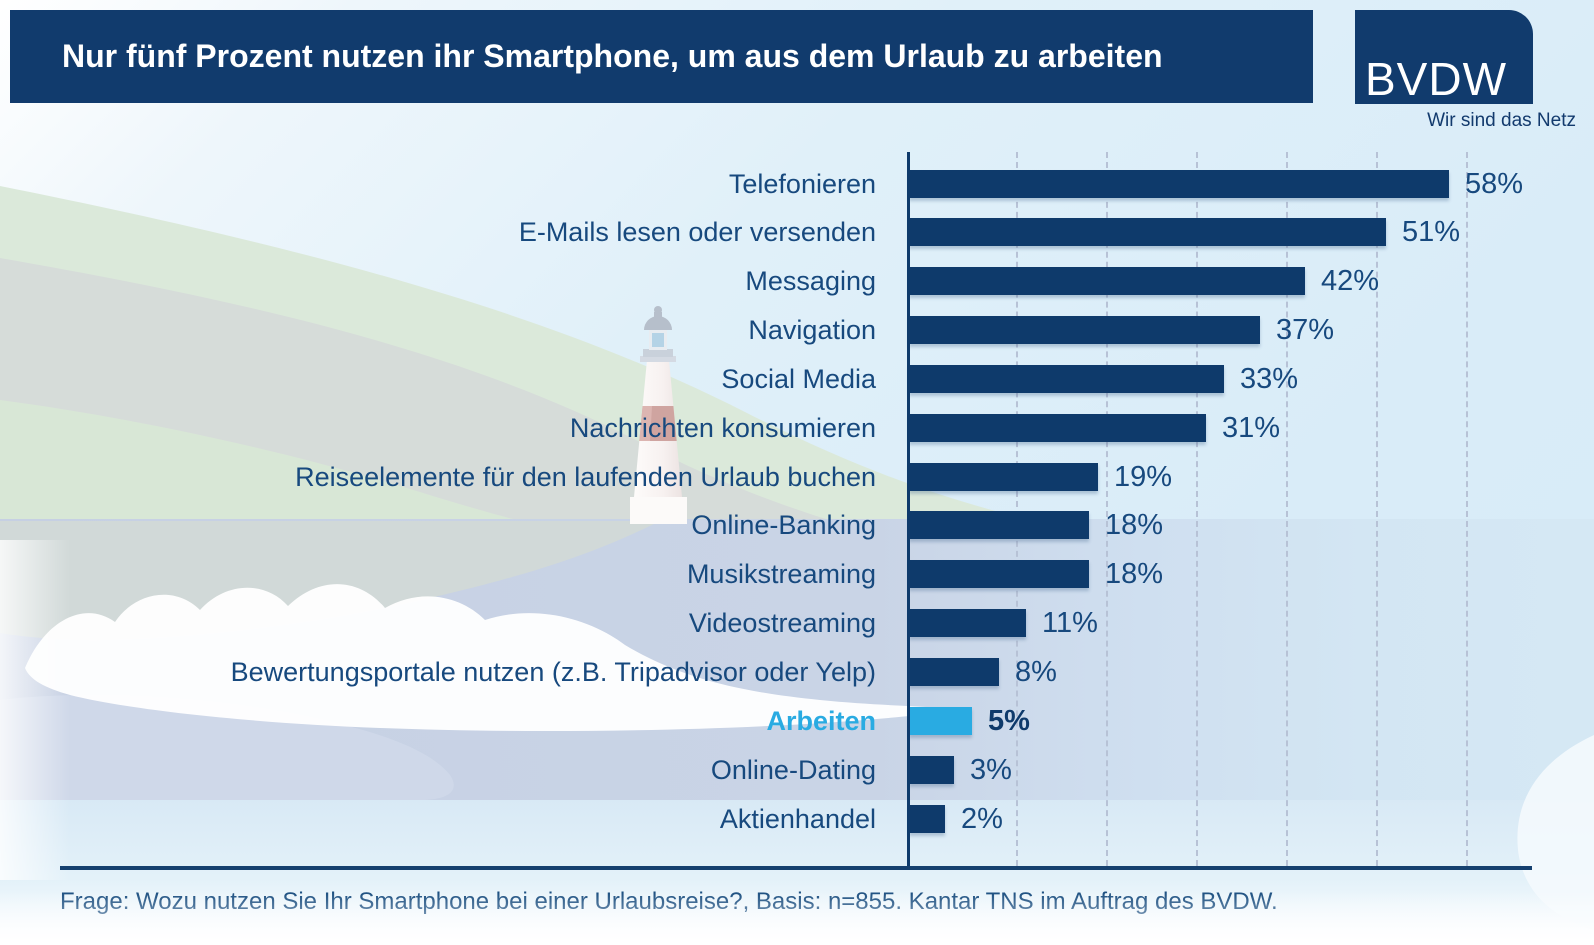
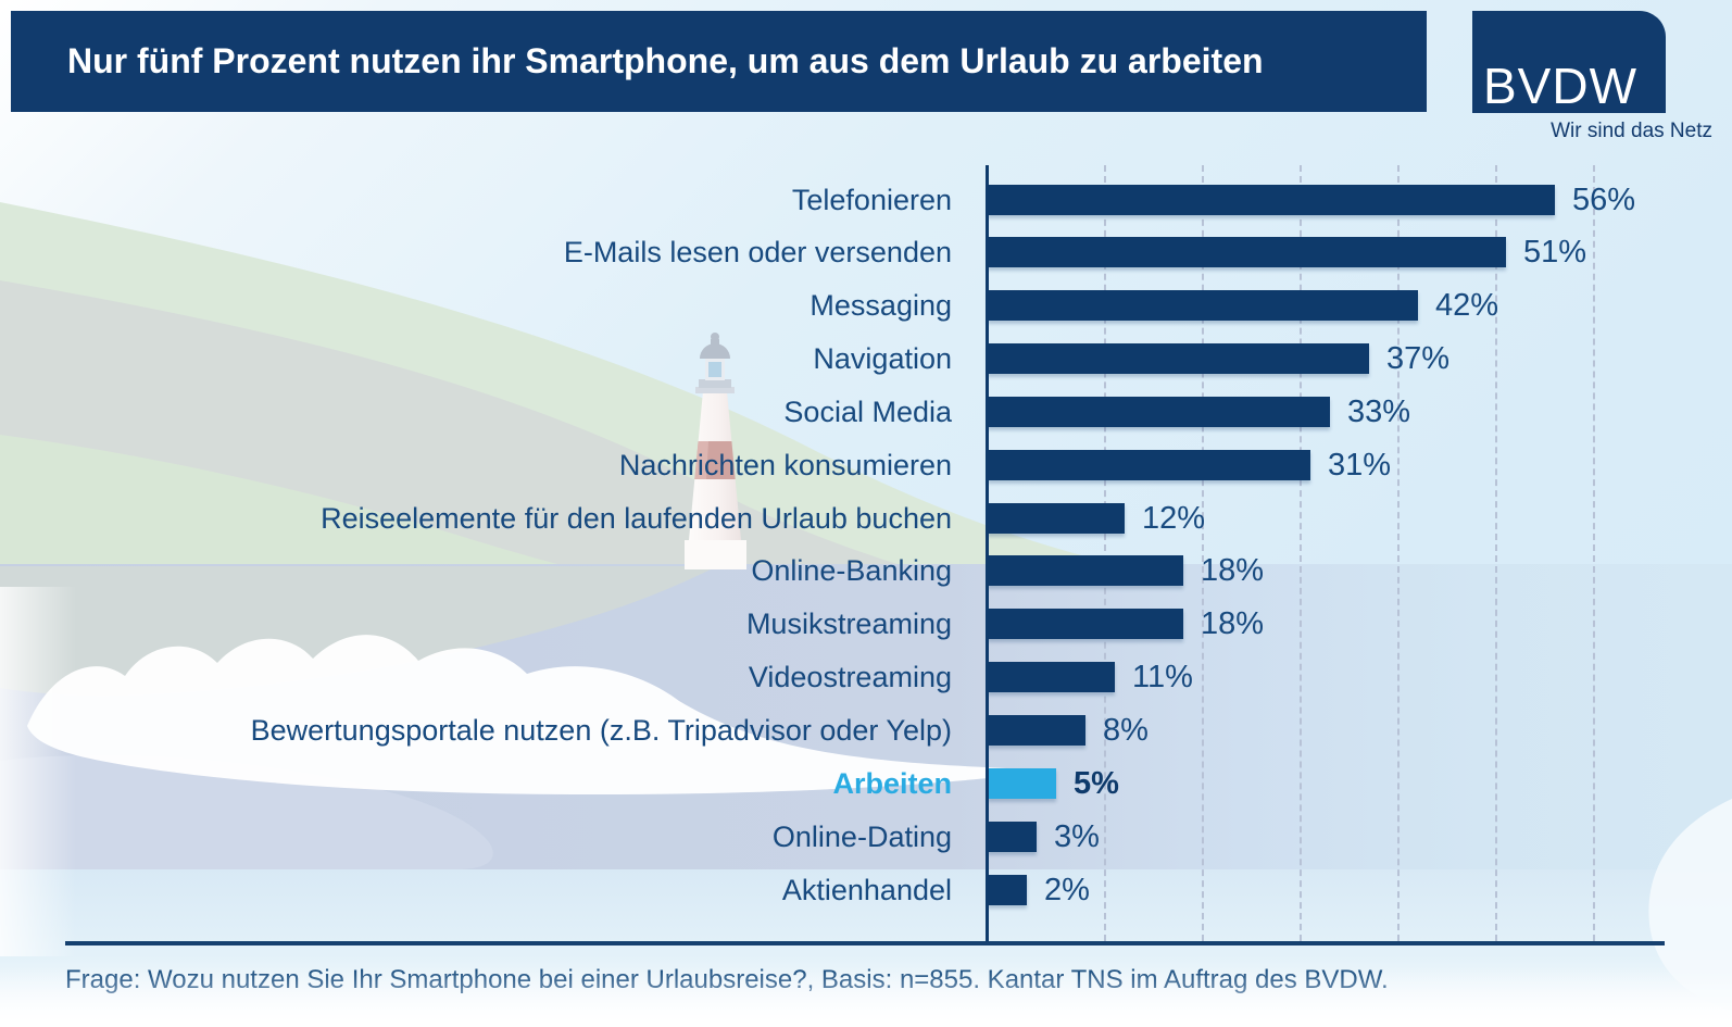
Telefonieren: 58% -> 56%
Reiseelemente für den laufenden Urlaub buchen: 19% -> 12%
